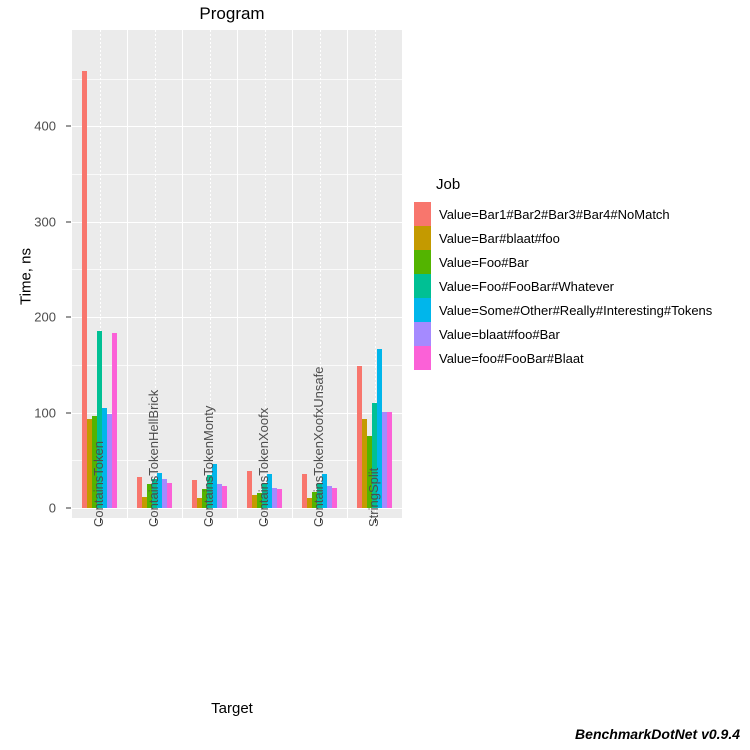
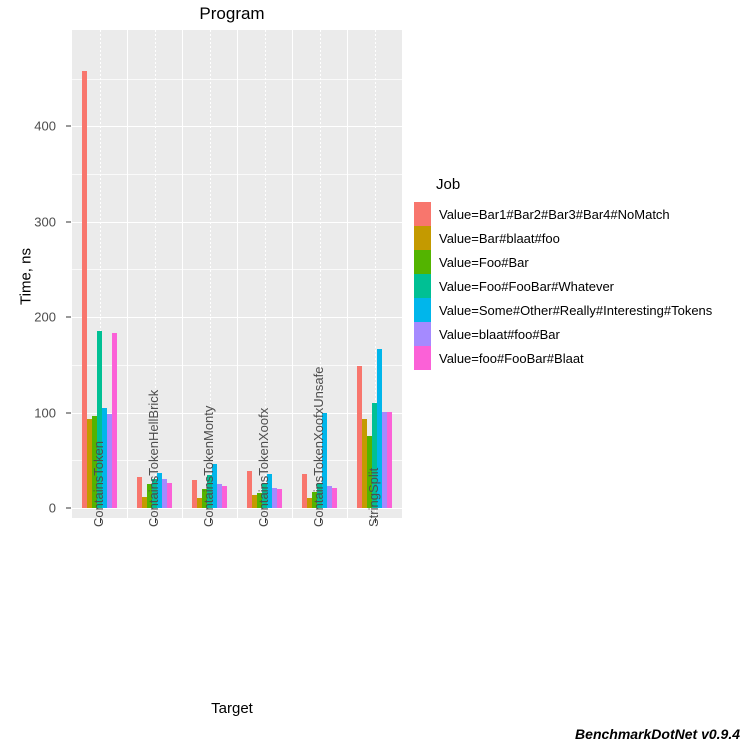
Value=Some#Other#Really#Interesting#Tokens/ContainsTokenXoofxUnsafe: 40 -> 100
